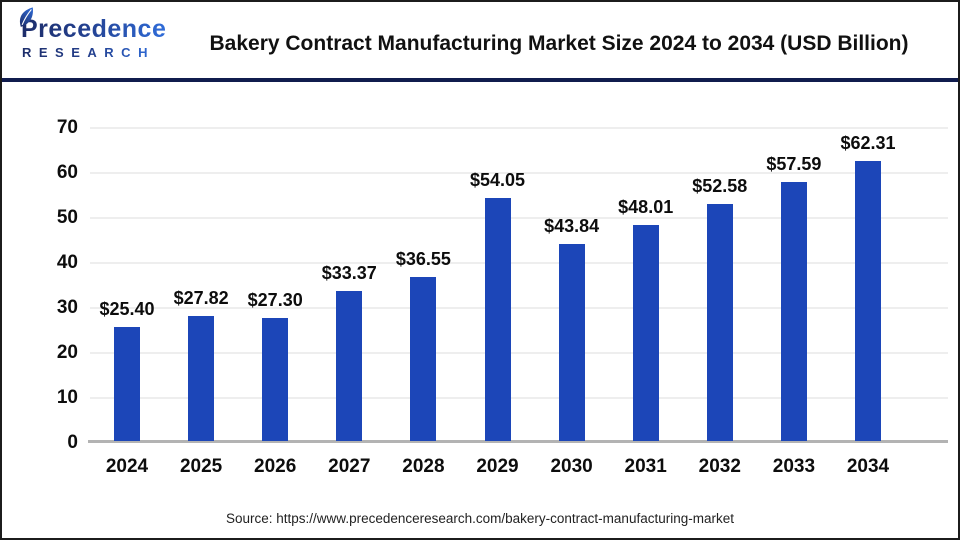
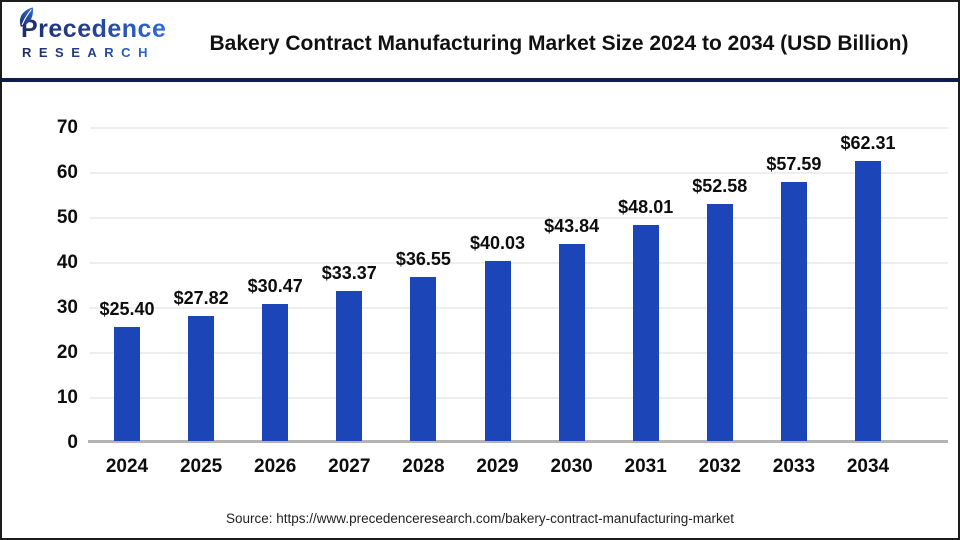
2026: $27.30 -> $30.47
2029: $54.05 -> $40.03
